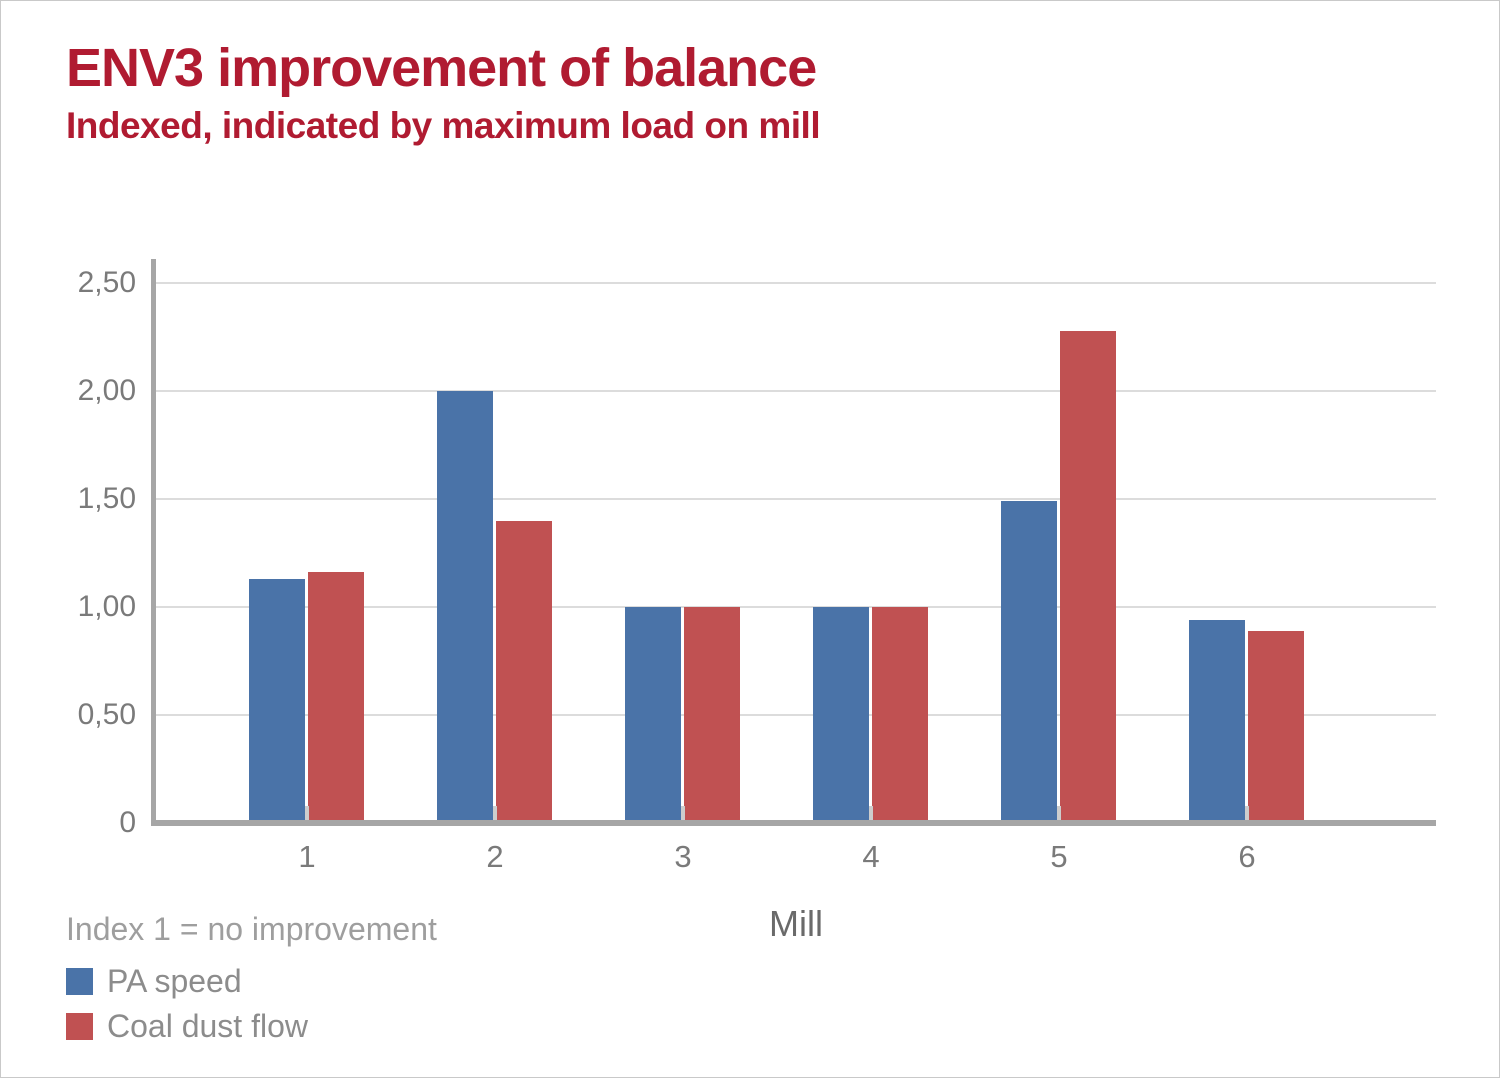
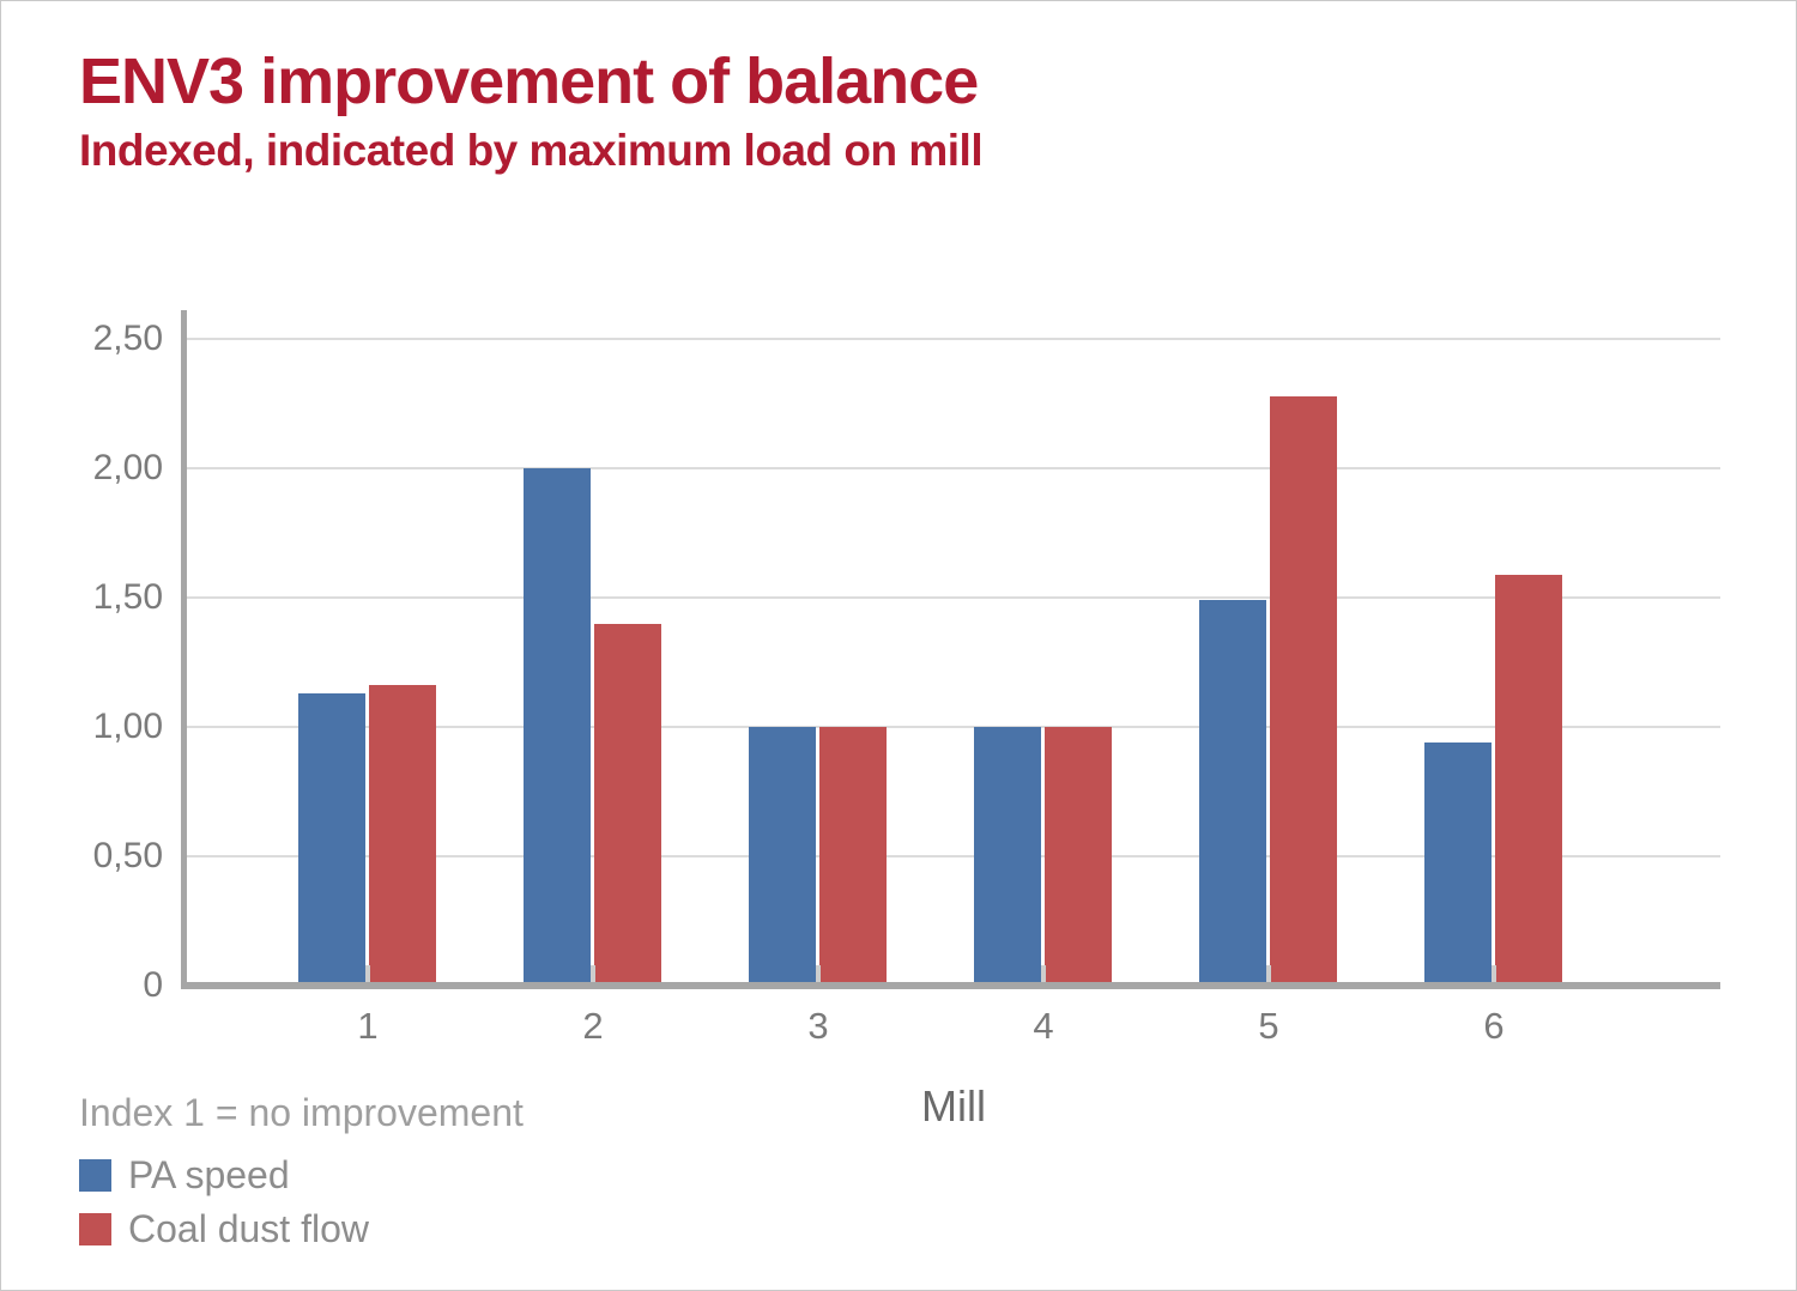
Coal dust flow/6: 0,89 -> 1,59
